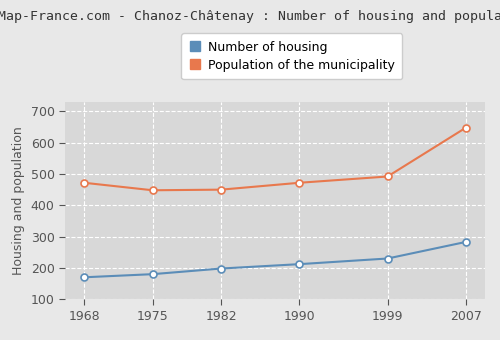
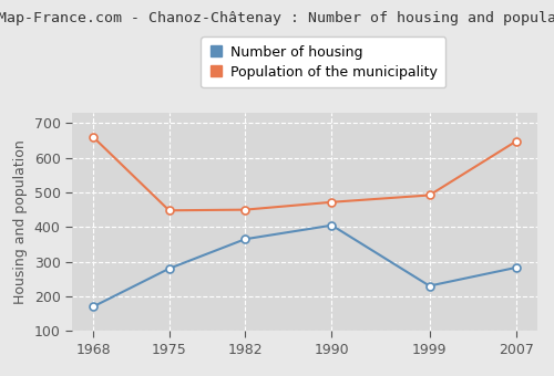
Population of the municipality/1968: 472 -> 660
Number of housing/1975: 180 -> 280
Number of housing/1982: 198 -> 365
Number of housing/1990: 212 -> 405
